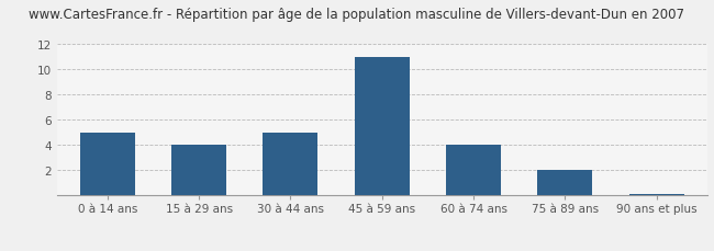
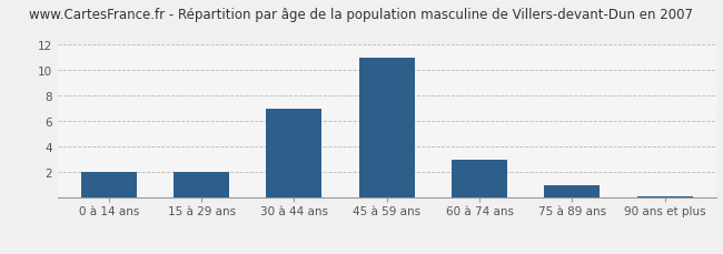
0 à 14 ans: 5.0 -> 2.0
15 à 29 ans: 4.0 -> 2.0
30 à 44 ans: 5.0 -> 7.0
60 à 74 ans: 4.0 -> 3.0
75 à 89 ans: 2.0 -> 1.0
